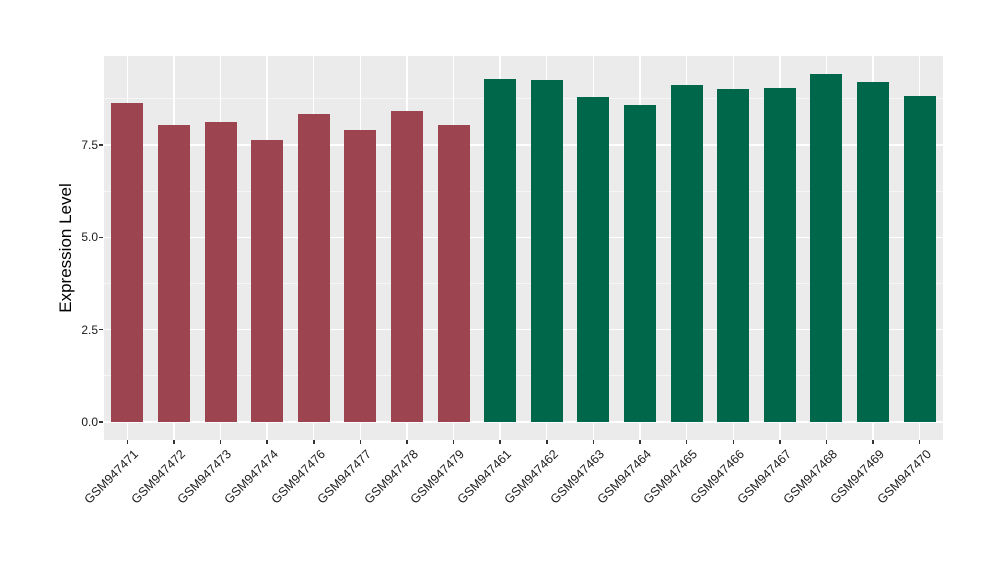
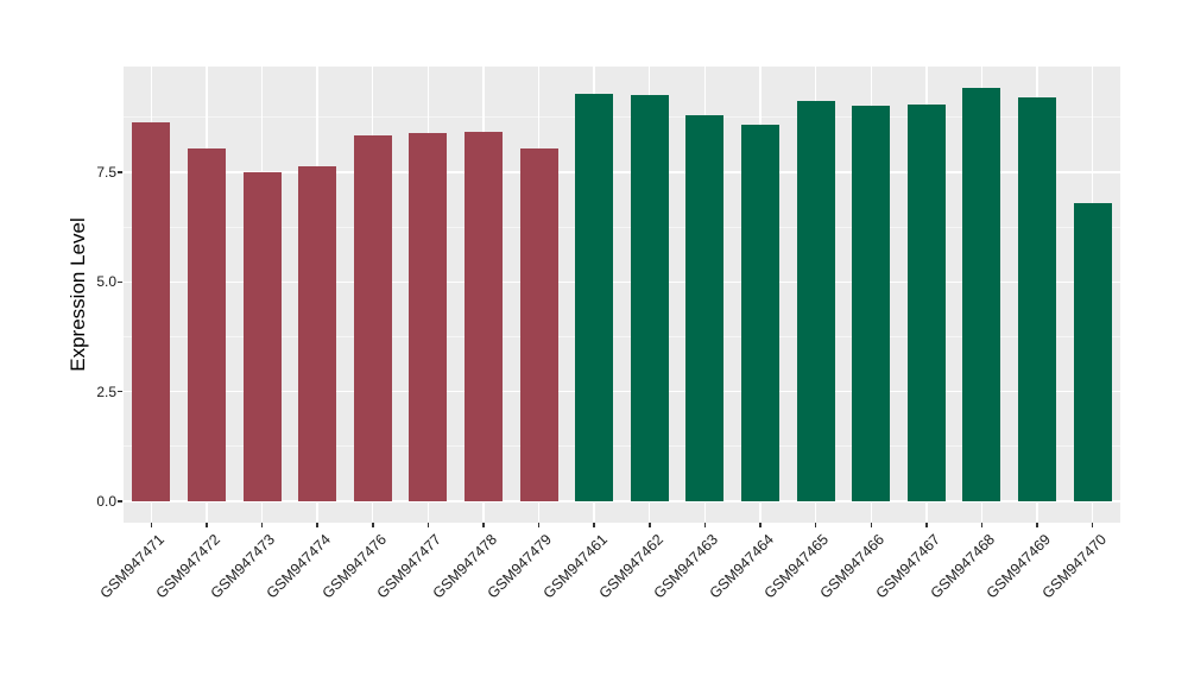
GSM947473: 8.1 -> 7.5
GSM947477: 7.9 -> 8.4
GSM947470: 8.8 -> 6.8
